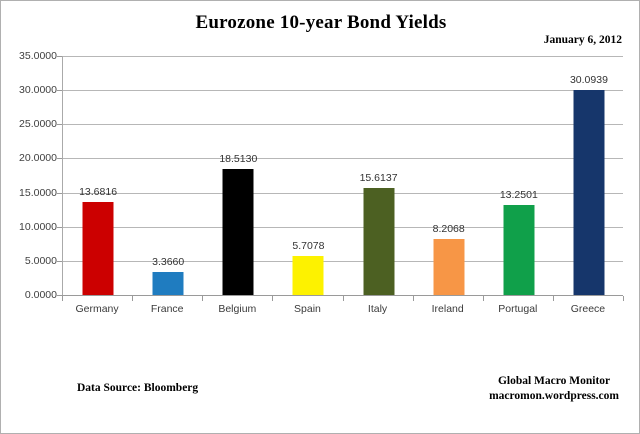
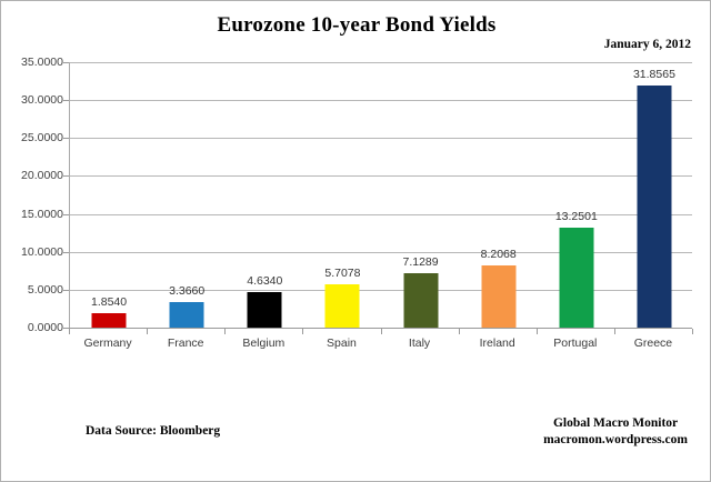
Germany: 13.6816 -> 1.8540
Belgium: 18.5130 -> 4.6340
Italy: 15.6137 -> 7.1289
Greece: 30.0939 -> 31.8565
